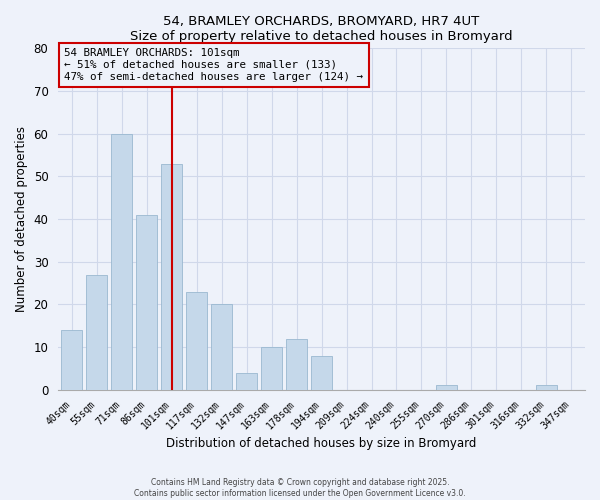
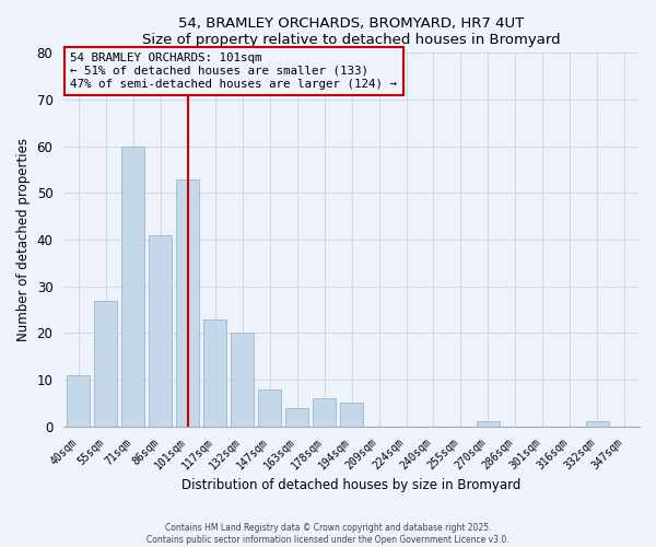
40sqm: 14 -> 11
147sqm: 4 -> 8
163sqm: 10 -> 4
178sqm: 12 -> 6
194sqm: 8 -> 5
